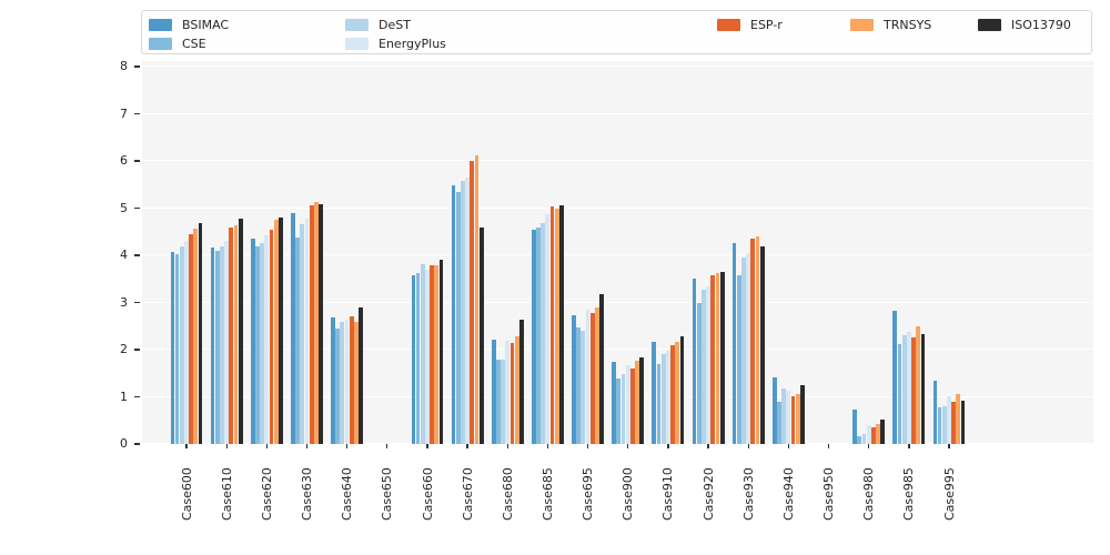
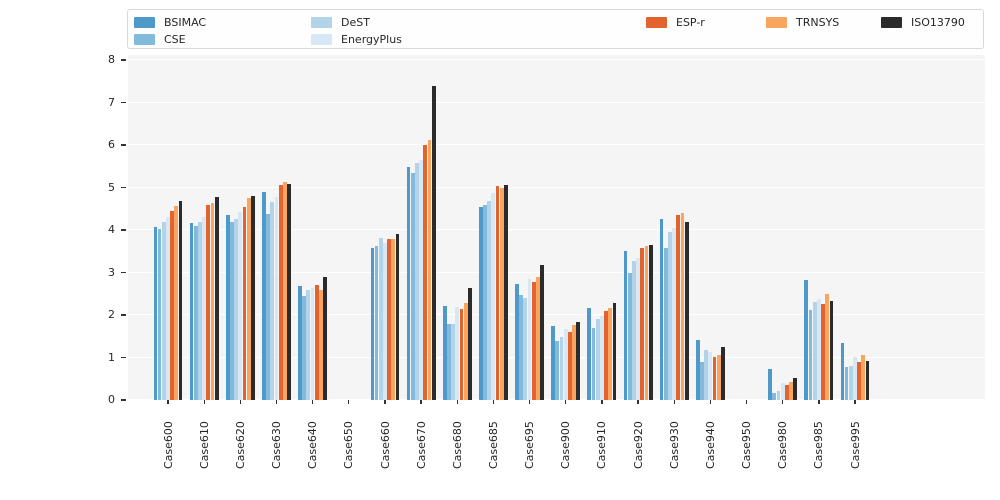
ISO13790/Case670: 4.6 -> 7.4
